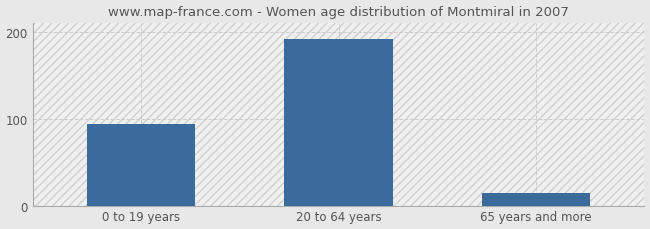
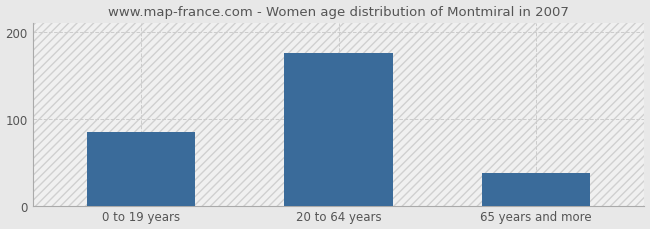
0 to 19 years: 94 -> 85
20 to 64 years: 192 -> 175
65 years and more: 14 -> 38
